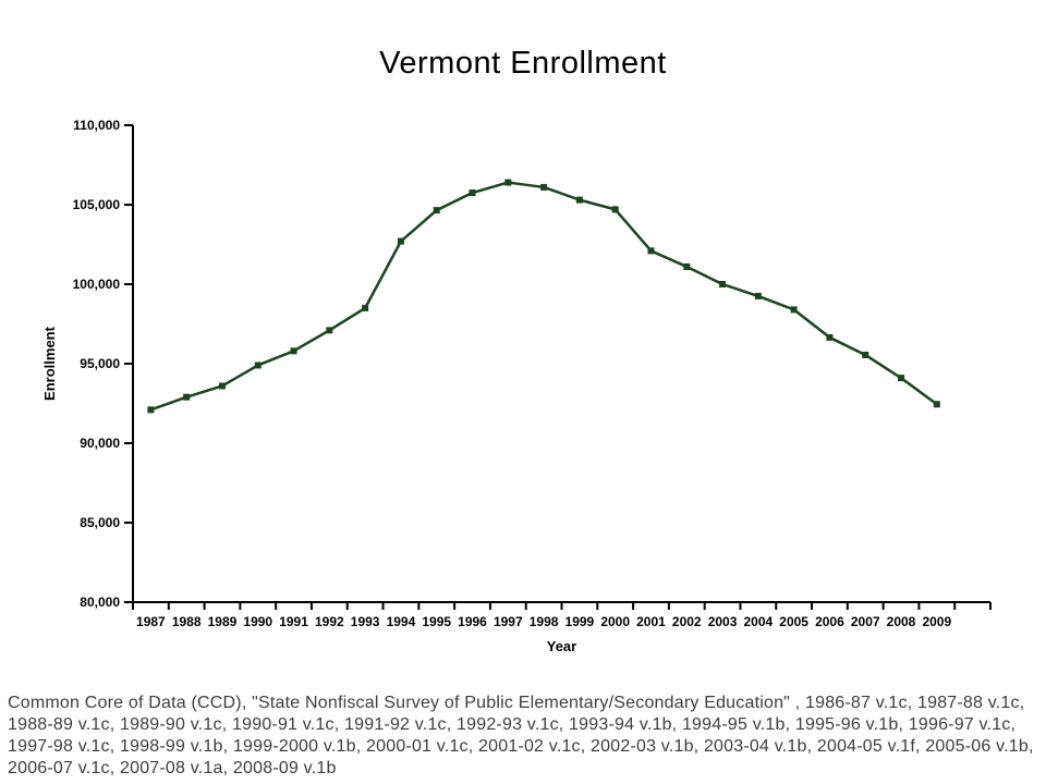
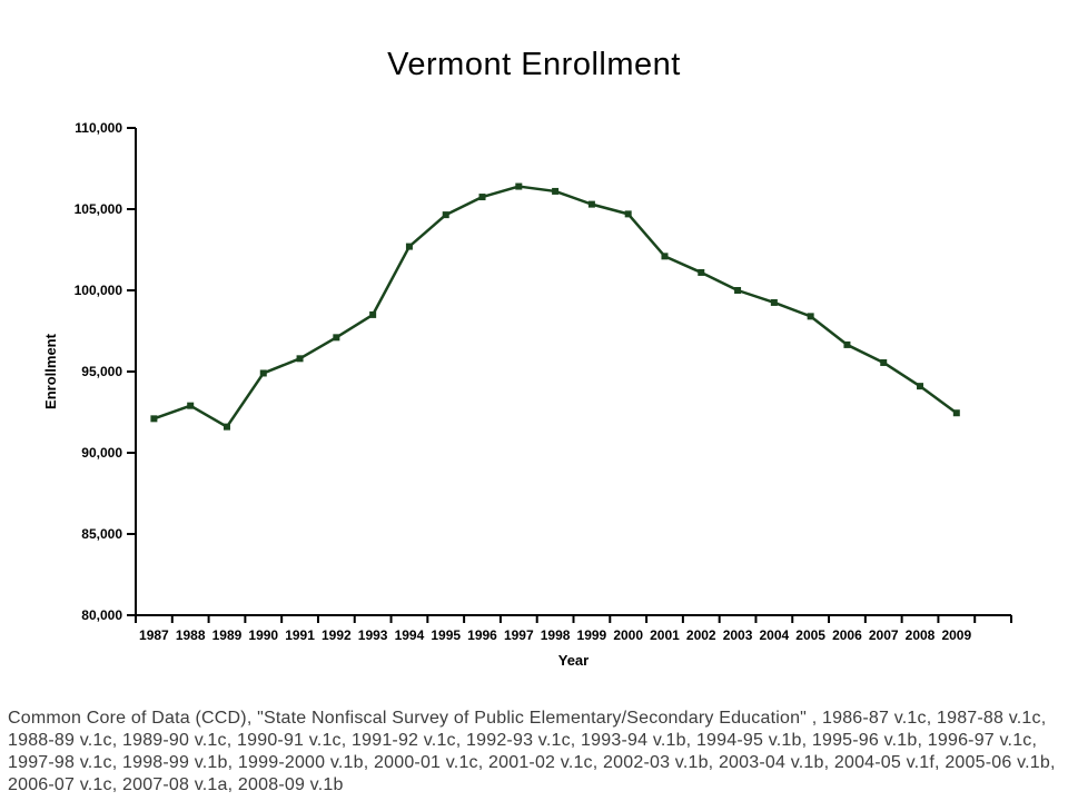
1989: 93600 -> 91600
